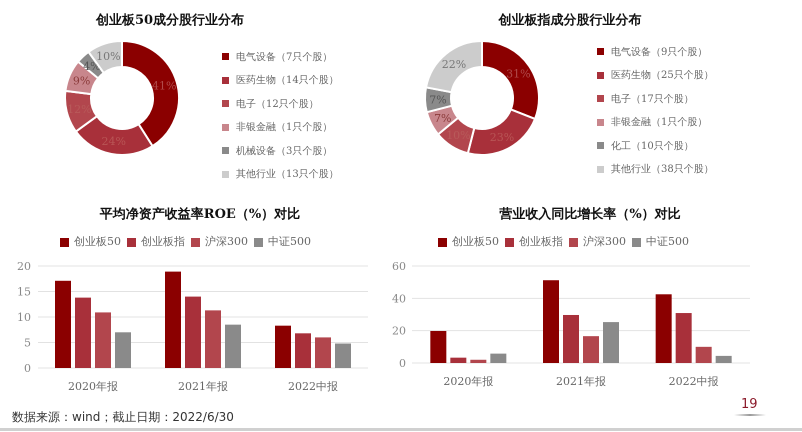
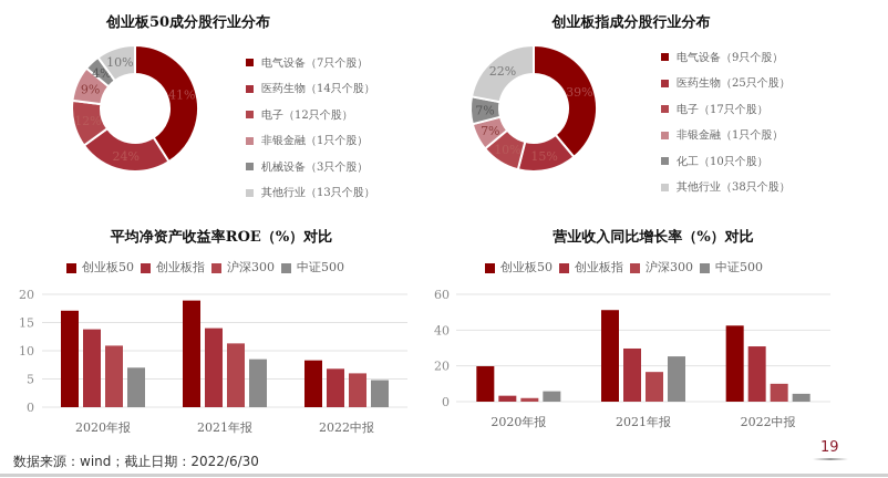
创业板指成分股行业分布/电气设备（9只个股）: 31% -> 39%
创业板指成分股行业分布/医药生物（25只个股）: 23% -> 15%
